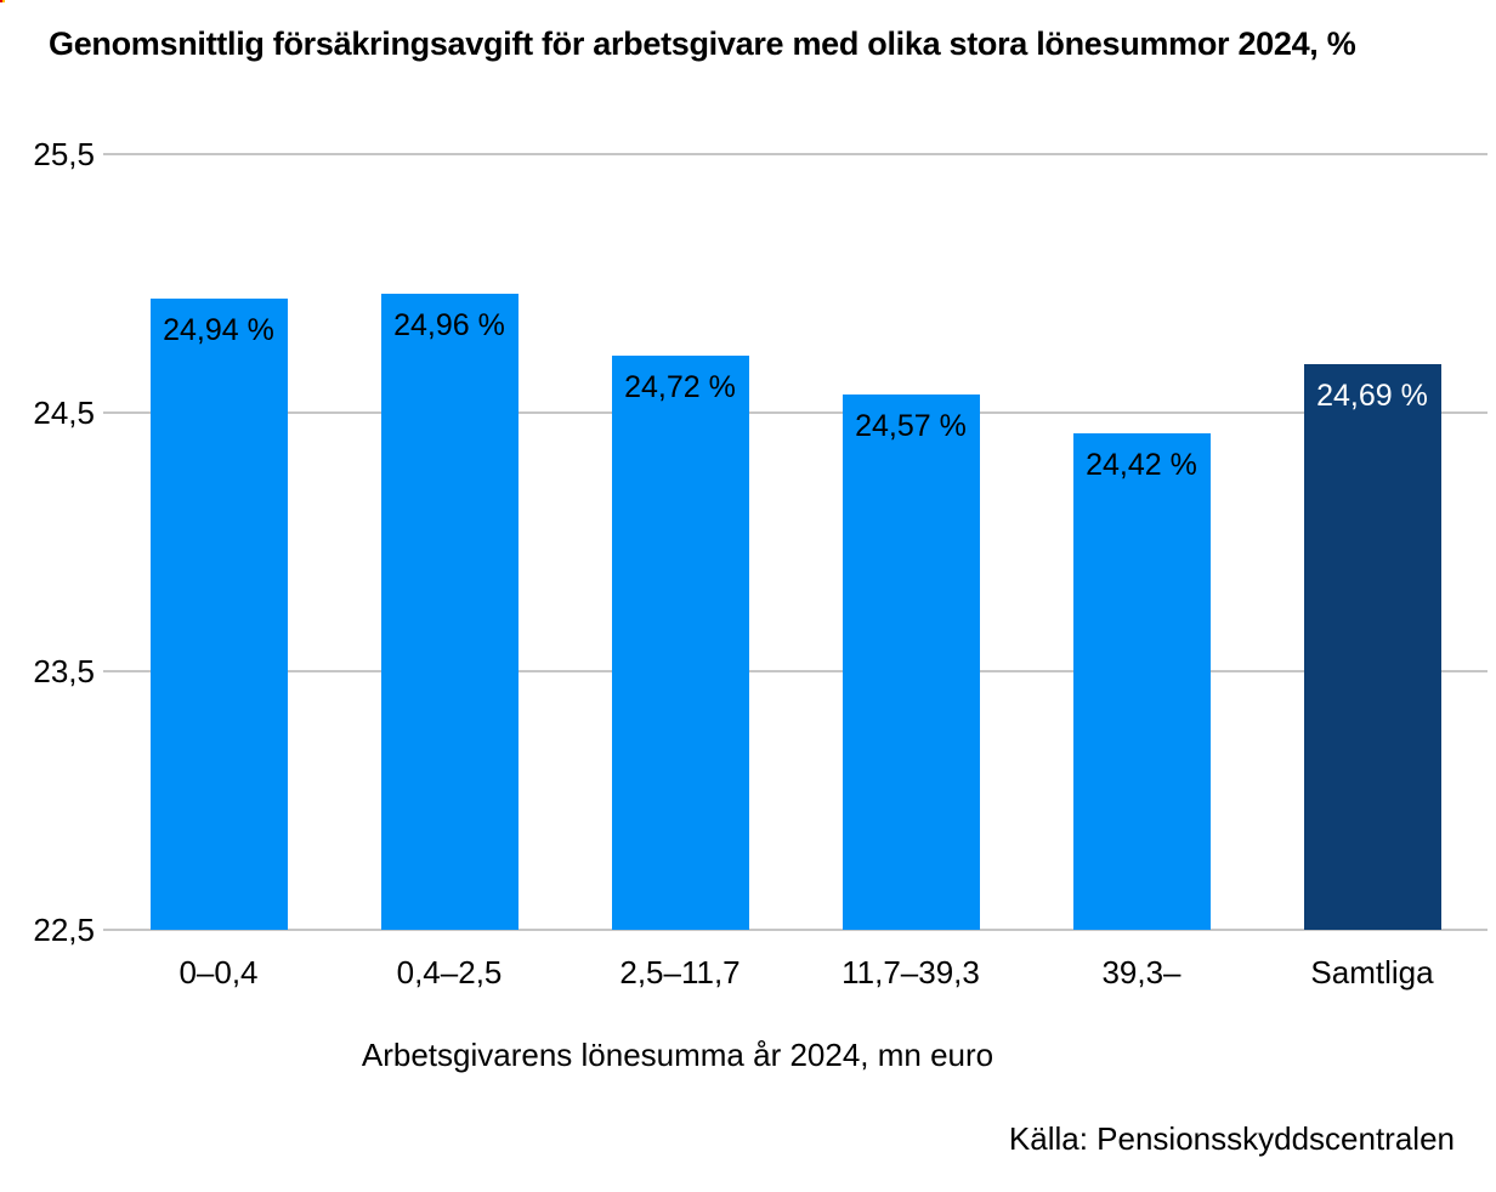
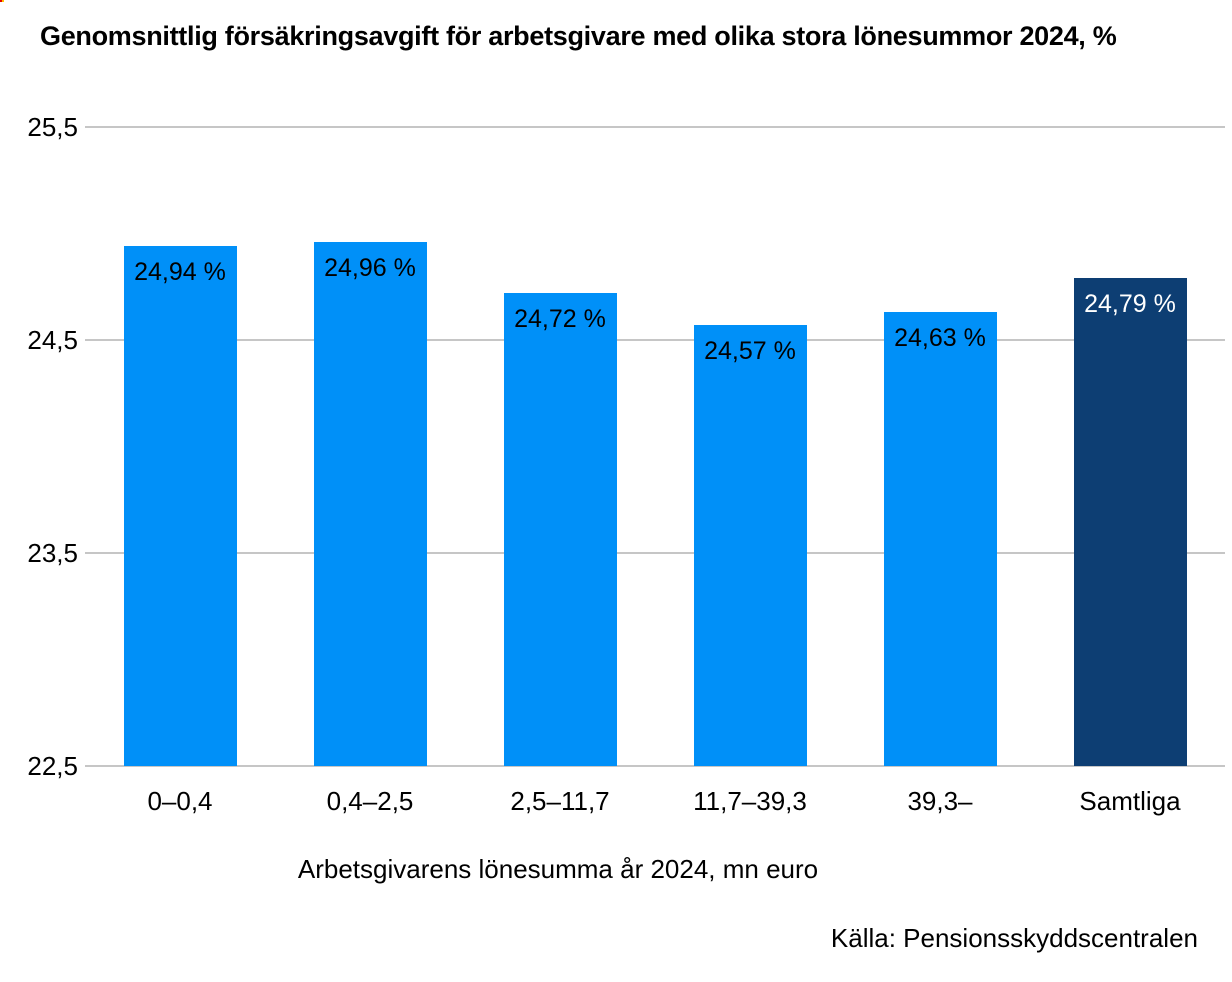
39,3–: 24,42 -> 24,63
Samtliga: 24,69 -> 24,79
